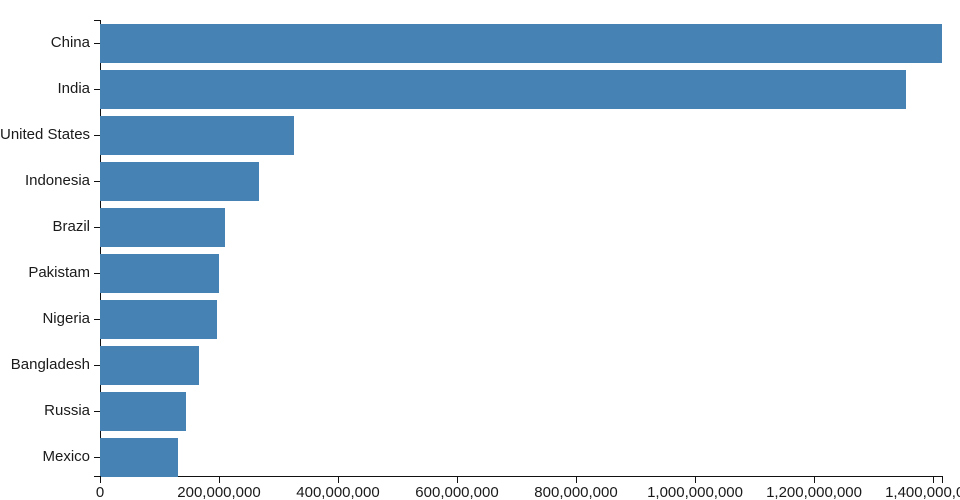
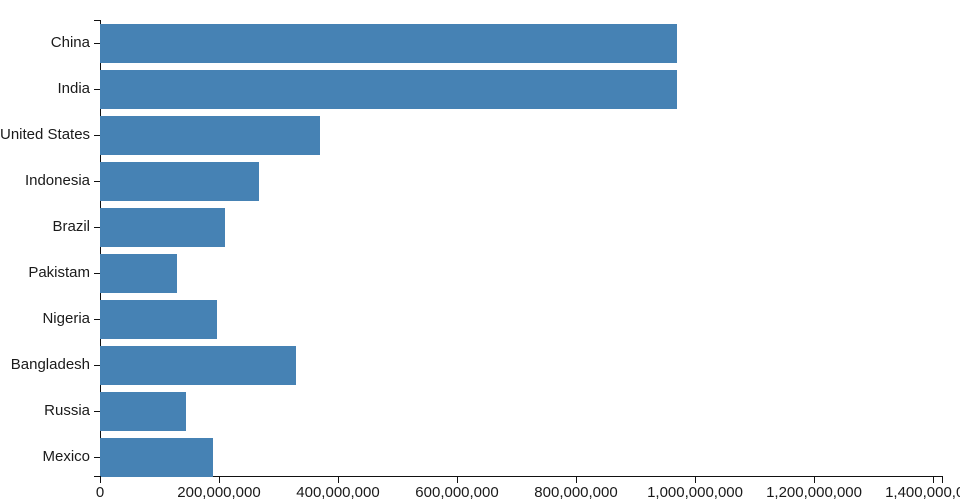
China: 1420000000 -> 970000000
India: 1350000000 -> 970000000
United States: 330000000 -> 370000000
Pakistam: 200000000 -> 130000000
Bangladesh: 170000000 -> 330000000
Mexico: 130000000 -> 190000000
